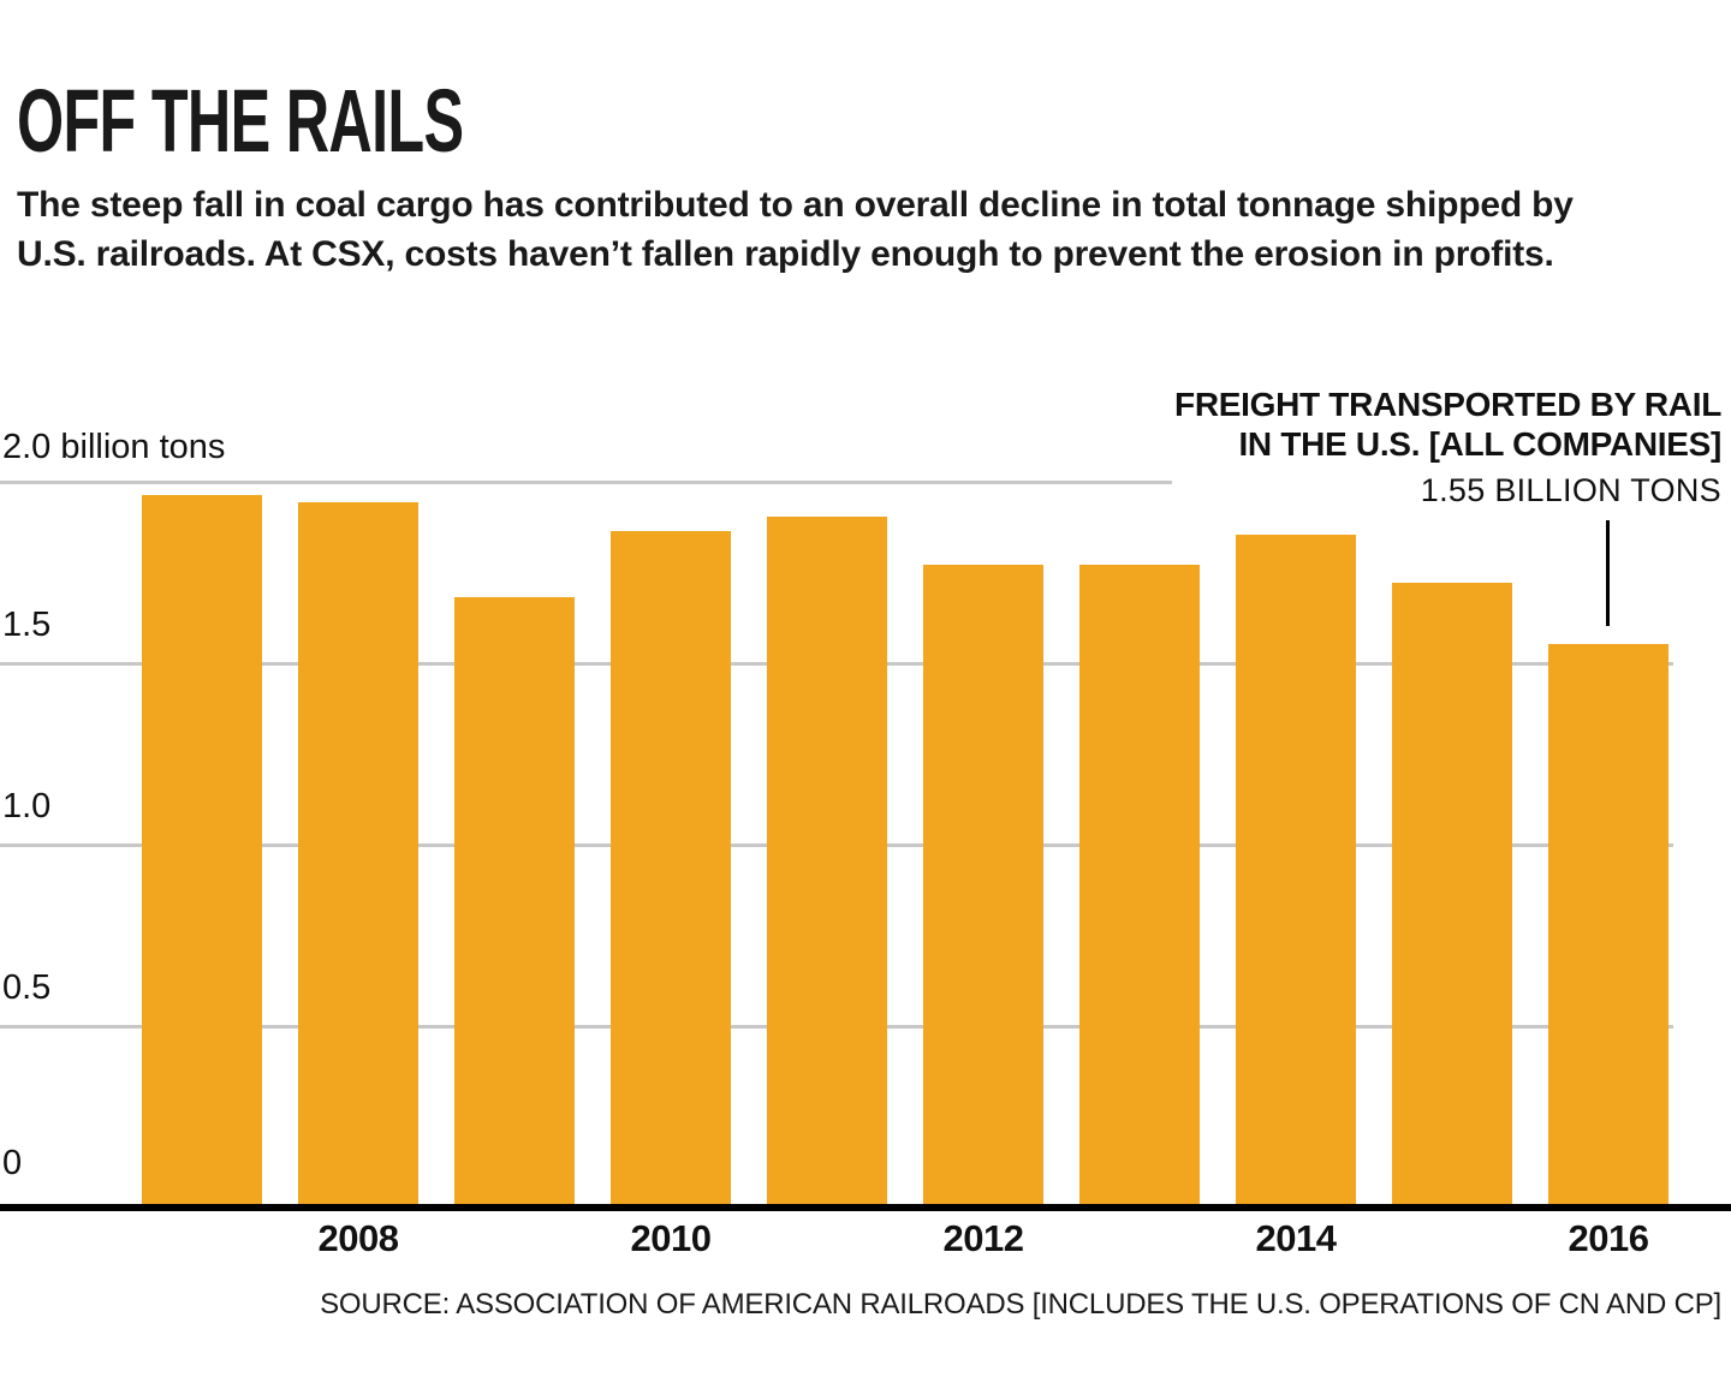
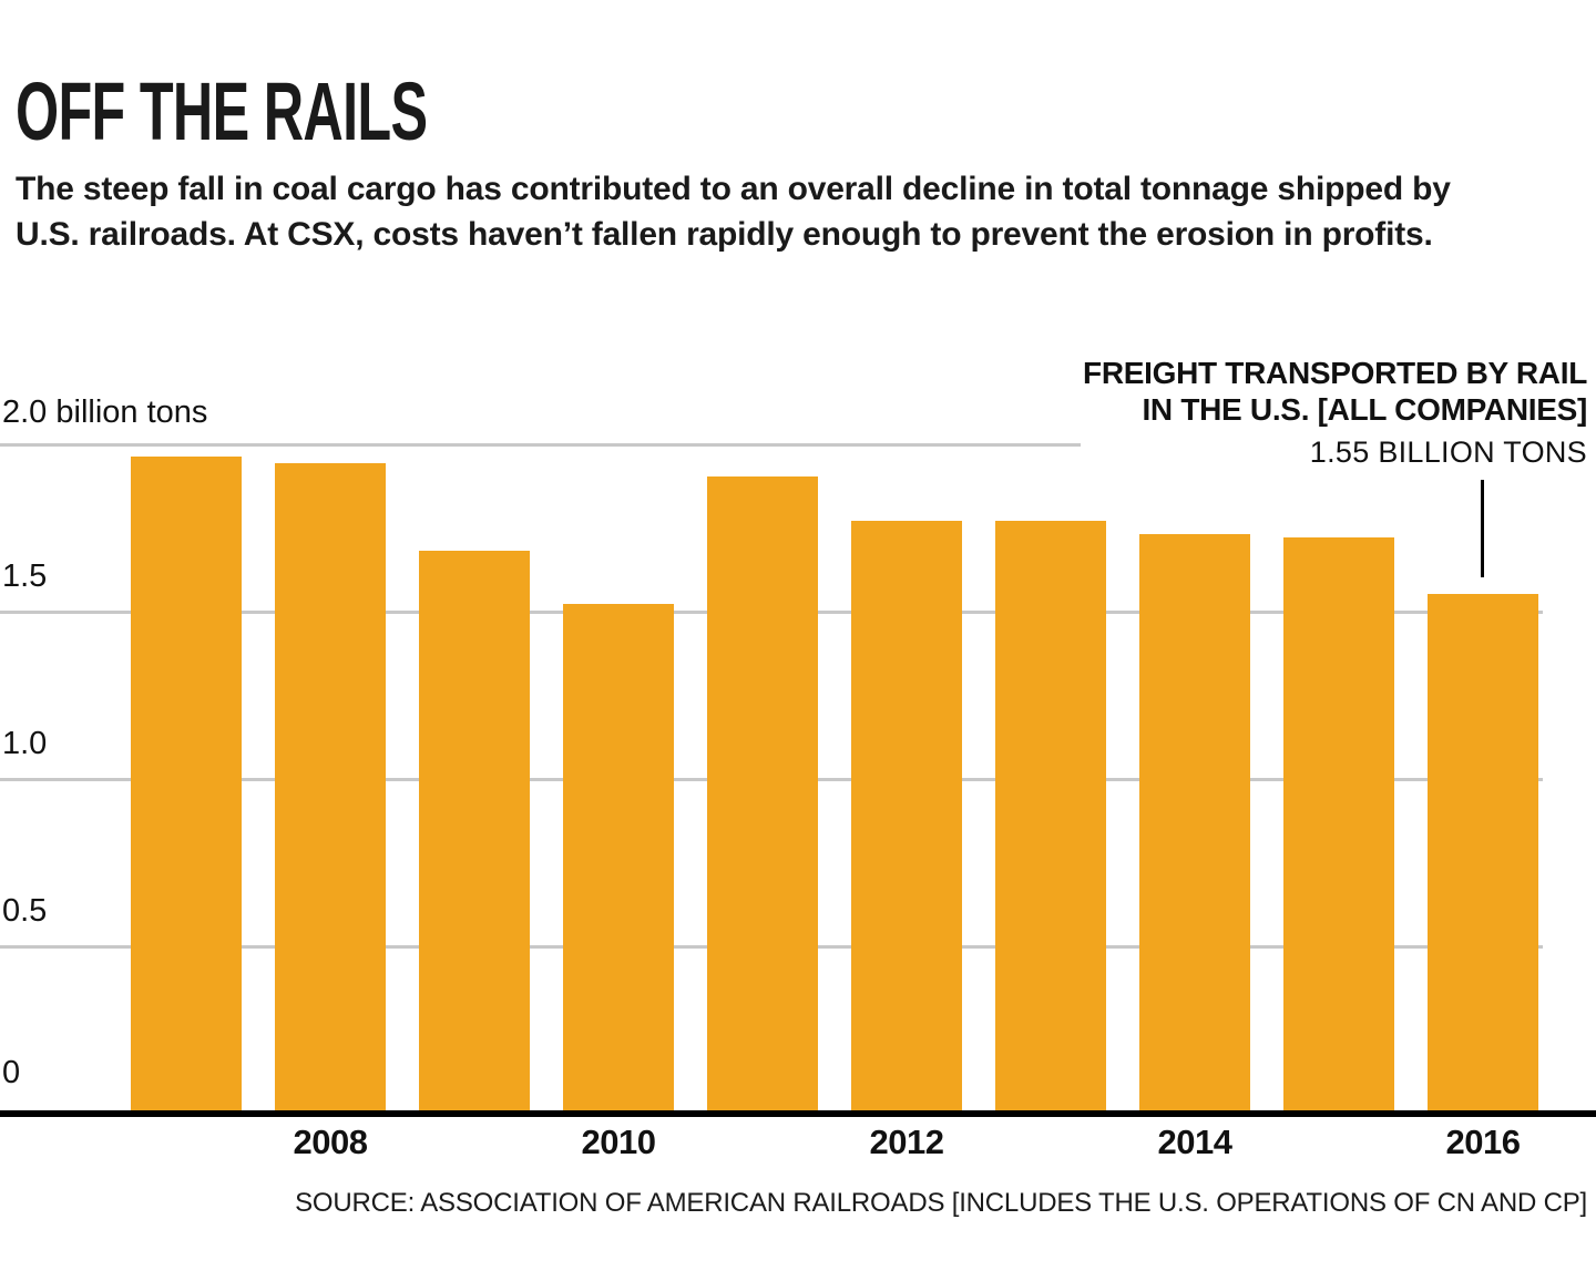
2010: 1.86 -> 1.52
2014: 1.85 -> 1.73
